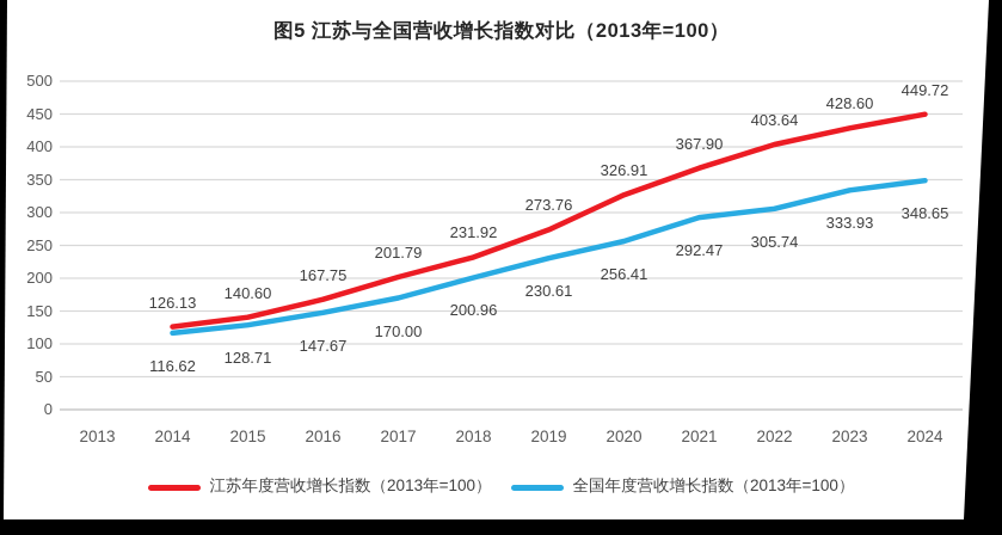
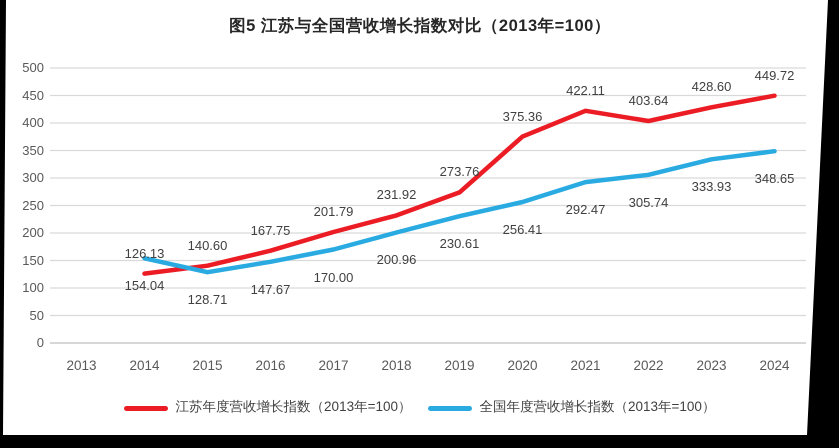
全国年度营收增长指数（2013年=100）/2014: 116.62 -> 154.04
江苏年度营收增长指数（2013年=100）/2020: 326.91 -> 375.36
江苏年度营收增长指数（2013年=100）/2021: 367.90 -> 422.11
